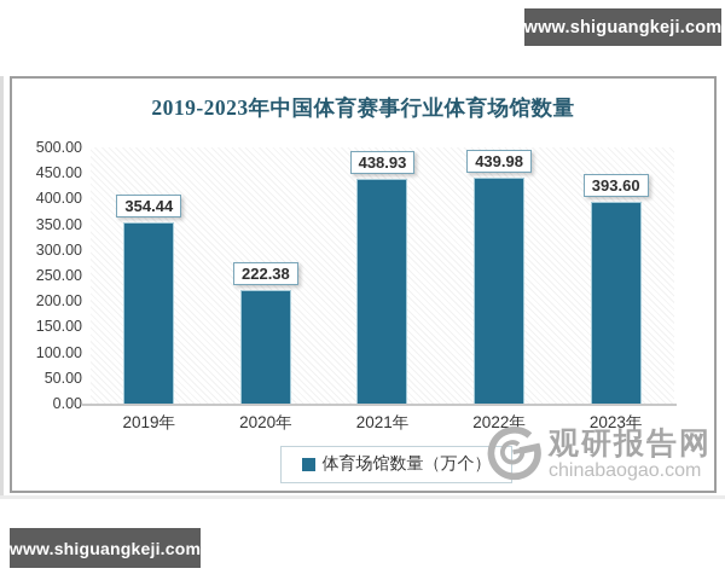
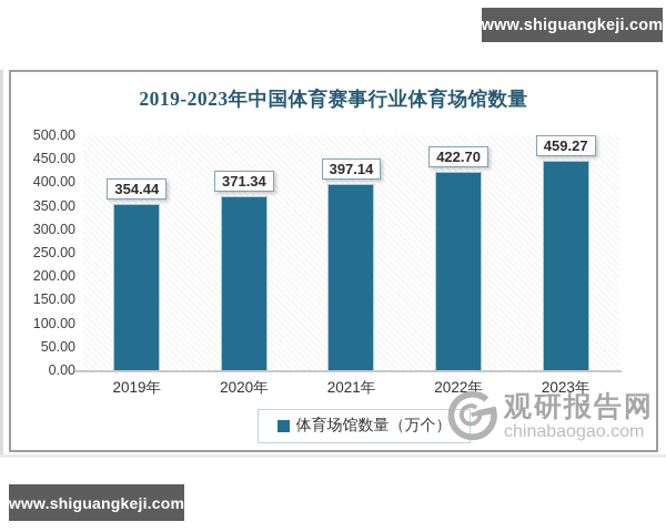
2020年: 222.38 -> 371.34
2021年: 438.93 -> 397.14
2022年: 439.98 -> 422.70
2023年: 393.60 -> 459.27
